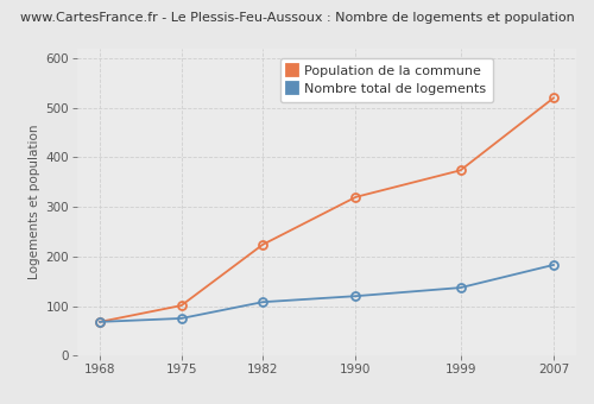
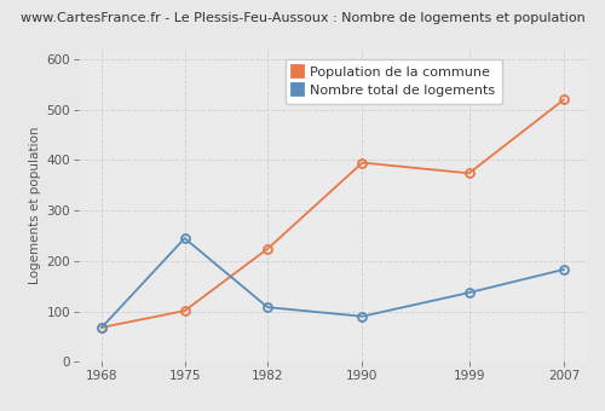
Nombre total de logements/1975: 75 -> 245
Nombre total de logements/1990: 120 -> 90
Population de la commune/1990: 320 -> 395
